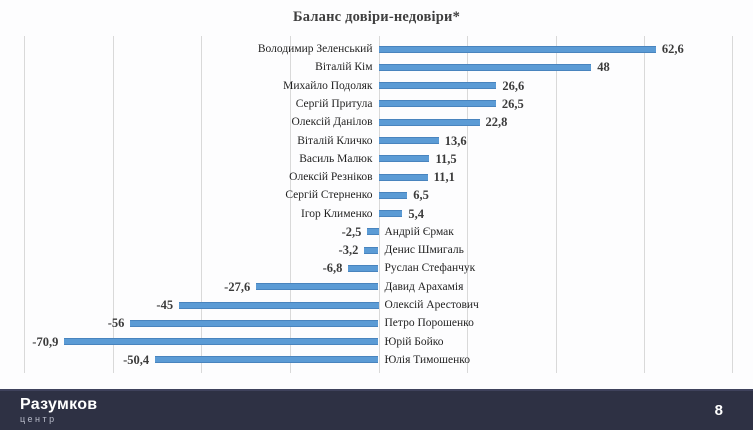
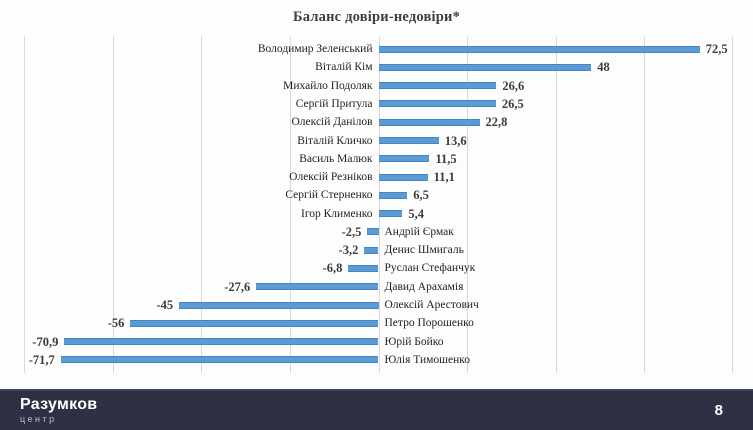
Володимир Зеленський: 62,6 -> 72,5
Юлія Тимошенко: -50,4 -> -71,7
